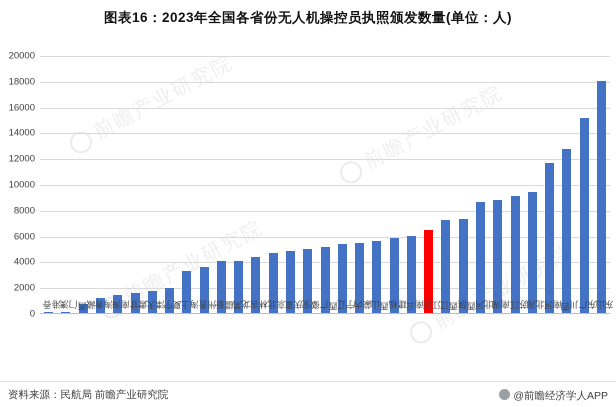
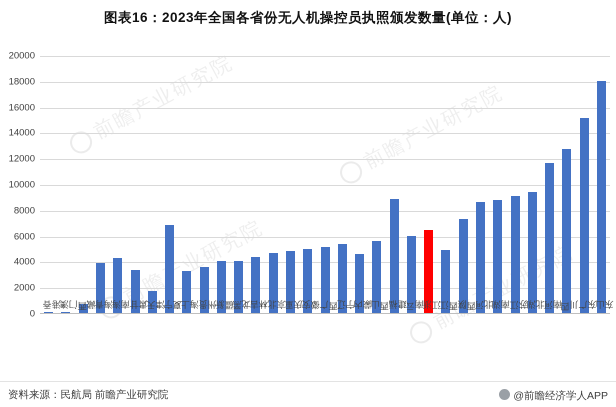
青海: 1200 -> 3900
海南: 1400 -> 4300
甘肃: 1600 -> 3300
宁夏: 2000 -> 6800
内蒙古: 5400 -> 4600
福建: 5800 -> 8800
江西: 7200 -> 4900
